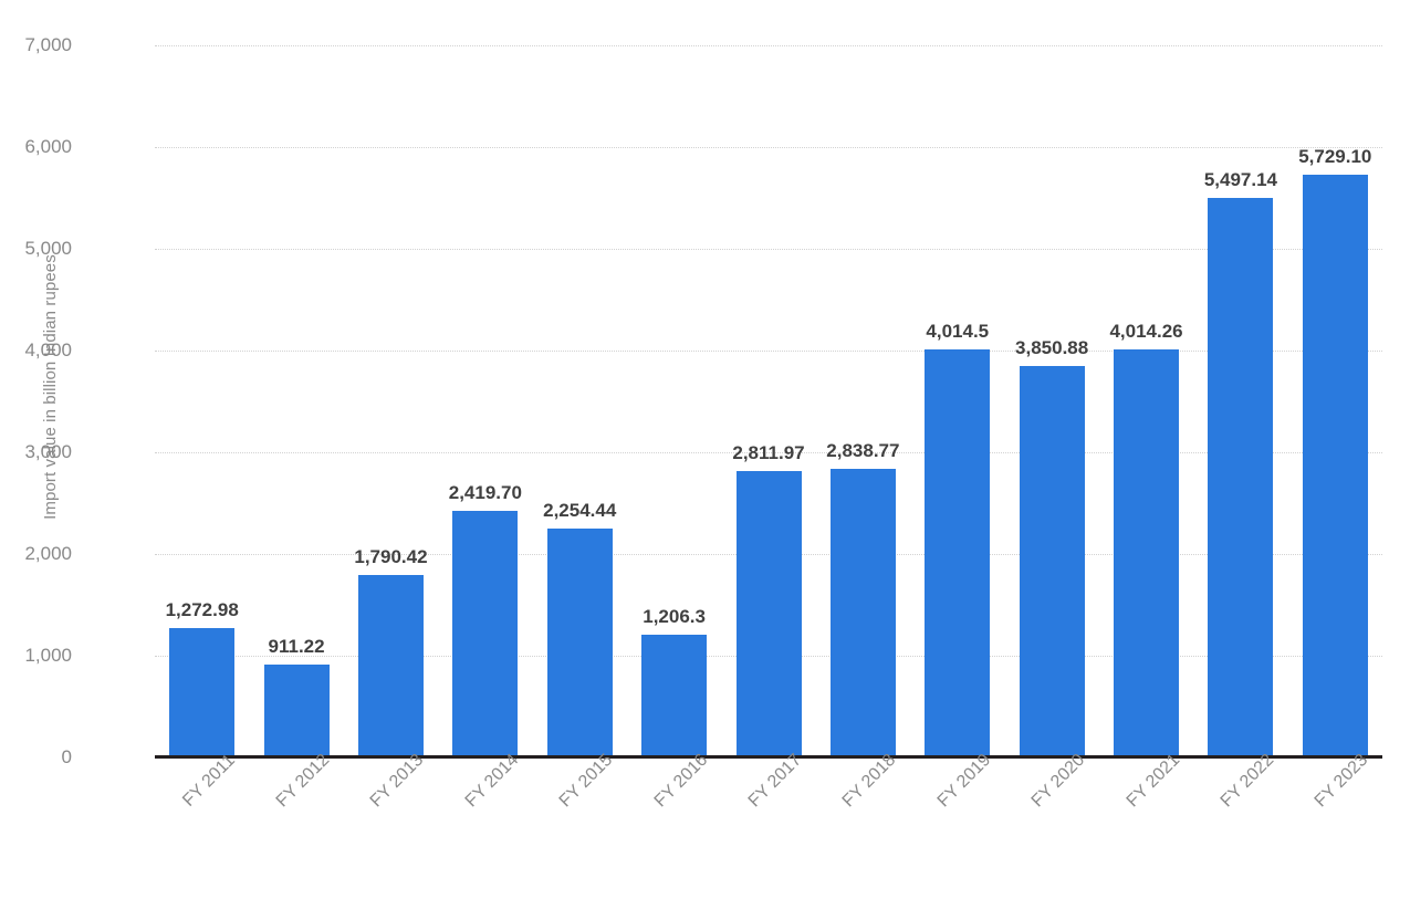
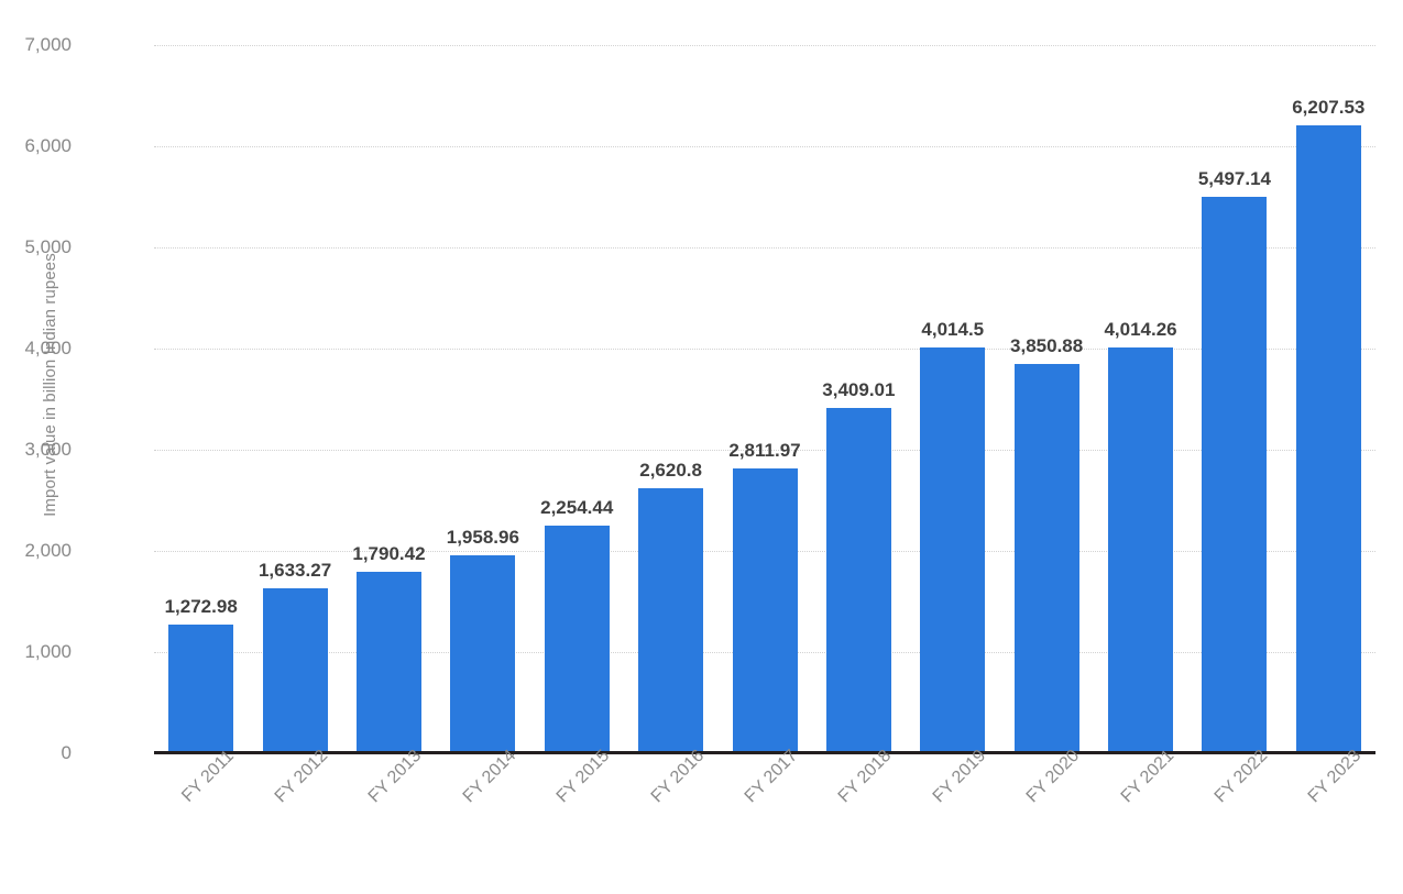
FY 2012: 911.22 -> 1,633.27
FY 2014: 2,419.70 -> 1,958.96
FY 2016: 1,206.3 -> 2,620.8
FY 2018: 2,838.77 -> 3,409.01
FY 2023: 5,729.10 -> 6,207.53
